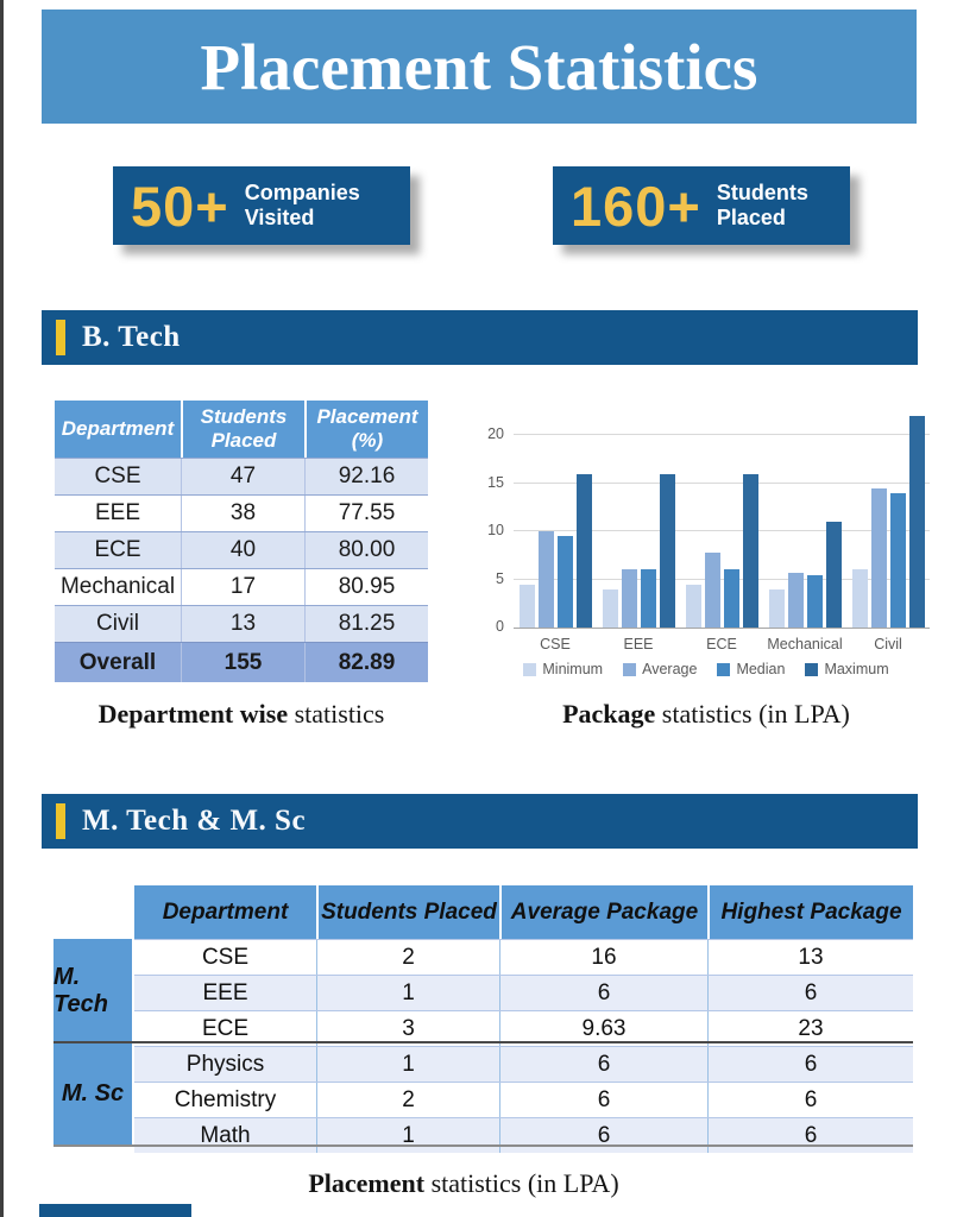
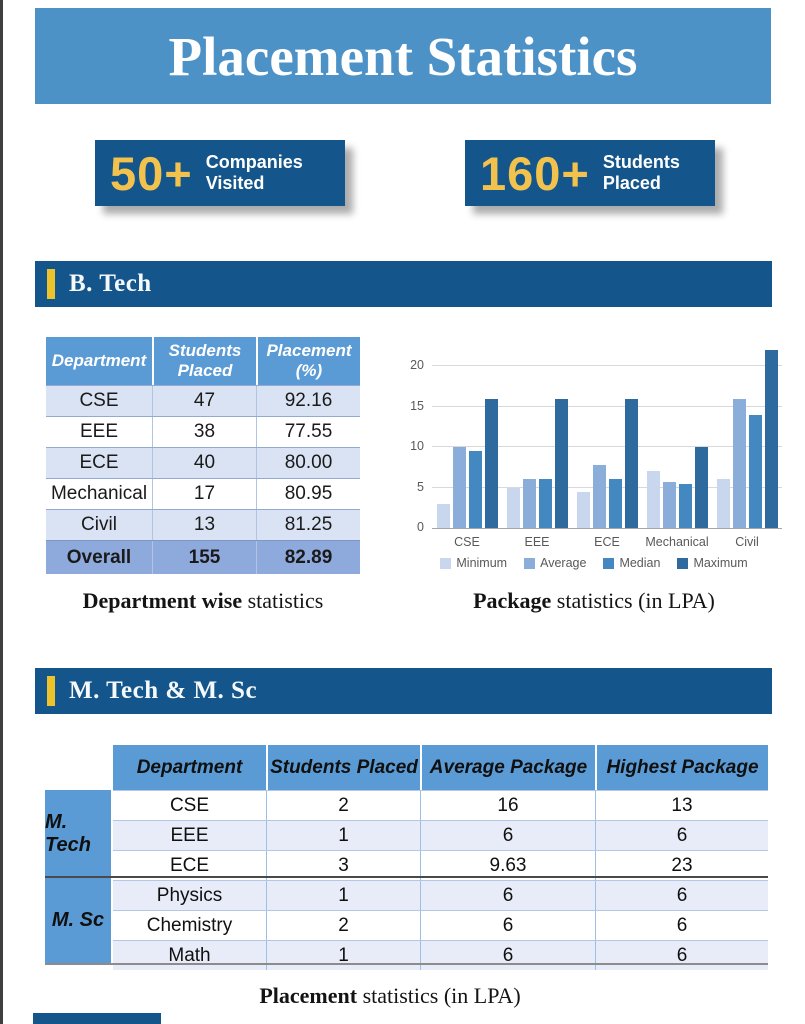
Minimum/CSE: 4 -> 3
Minimum/EEE: 4 -> 5
Minimum/Mechanical: 4 -> 7
Maximum/Mechanical: 11 -> 10
Average/Civil: 14 -> 16
